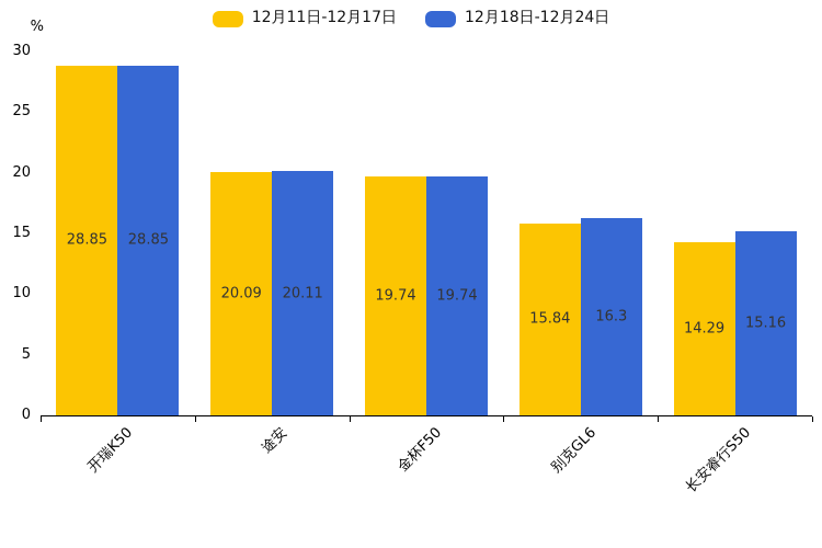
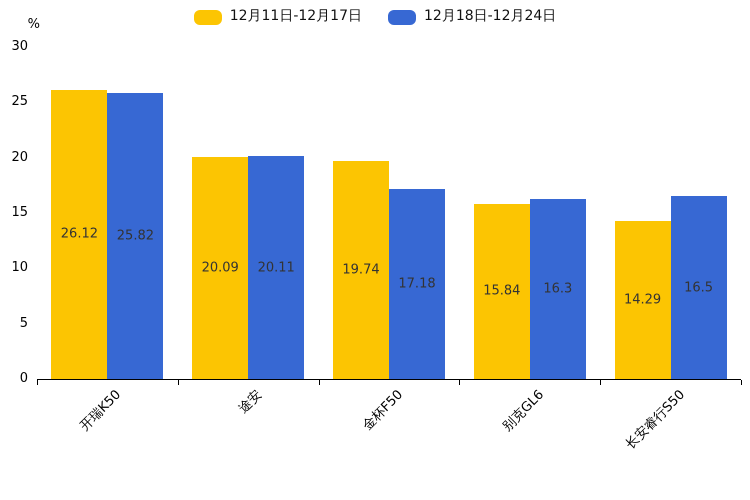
12月11日-12月17日/开瑞K50: 28.85 -> 26.12
12月18日-12月24日/开瑞K50: 28.85 -> 25.82
12月18日-12月24日/金杯F50: 19.74 -> 17.18
12月18日-12月24日/长安睿行S50: 15.16 -> 16.5
